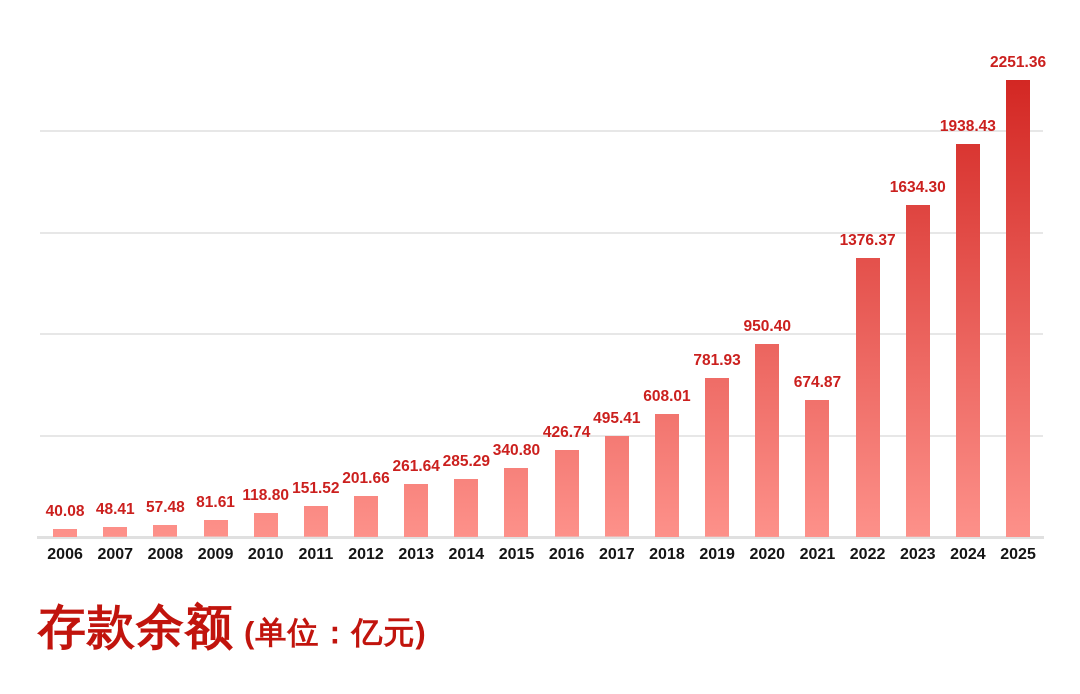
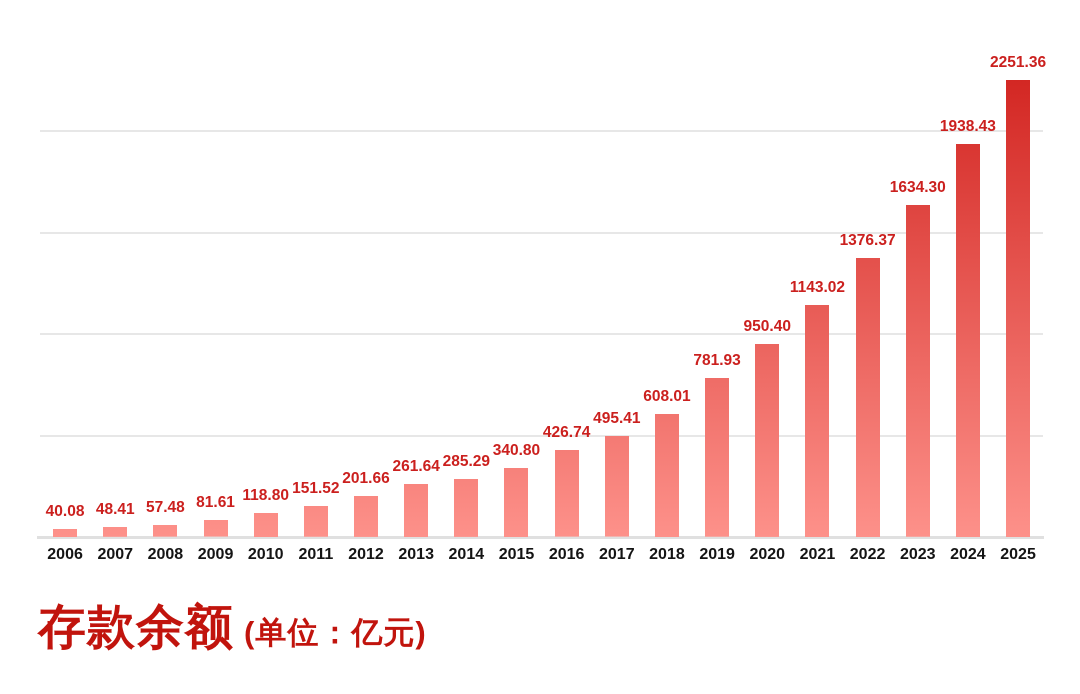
2021: 674.87 -> 1143.02
